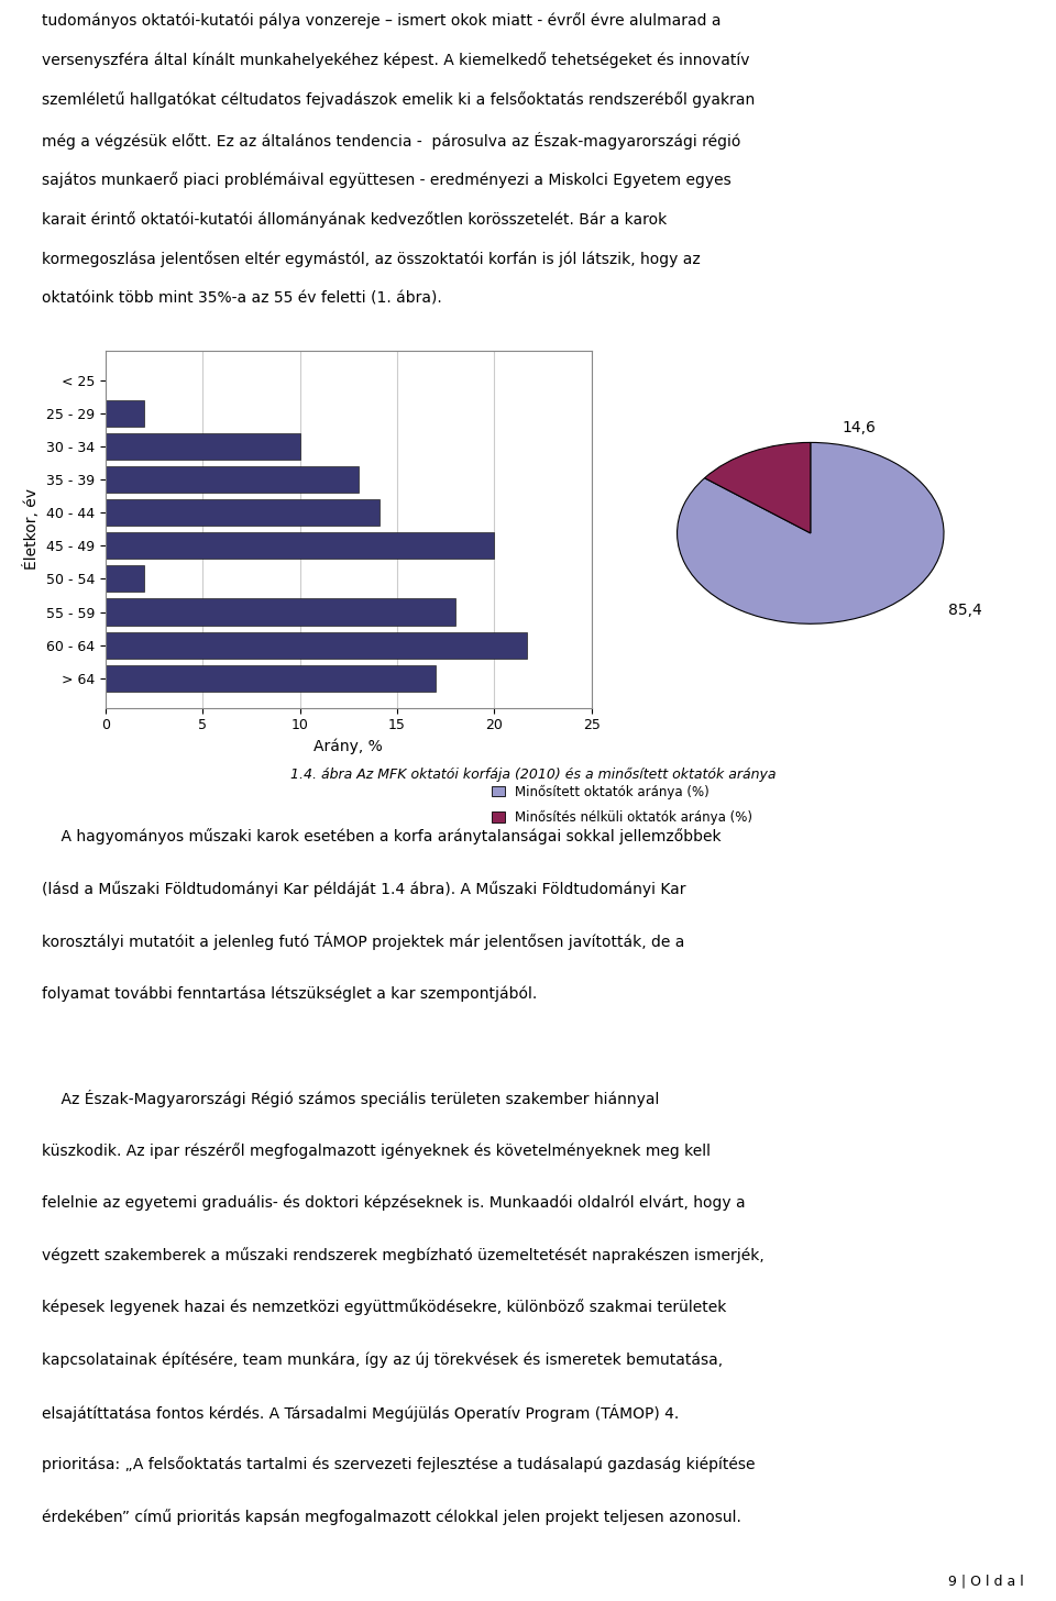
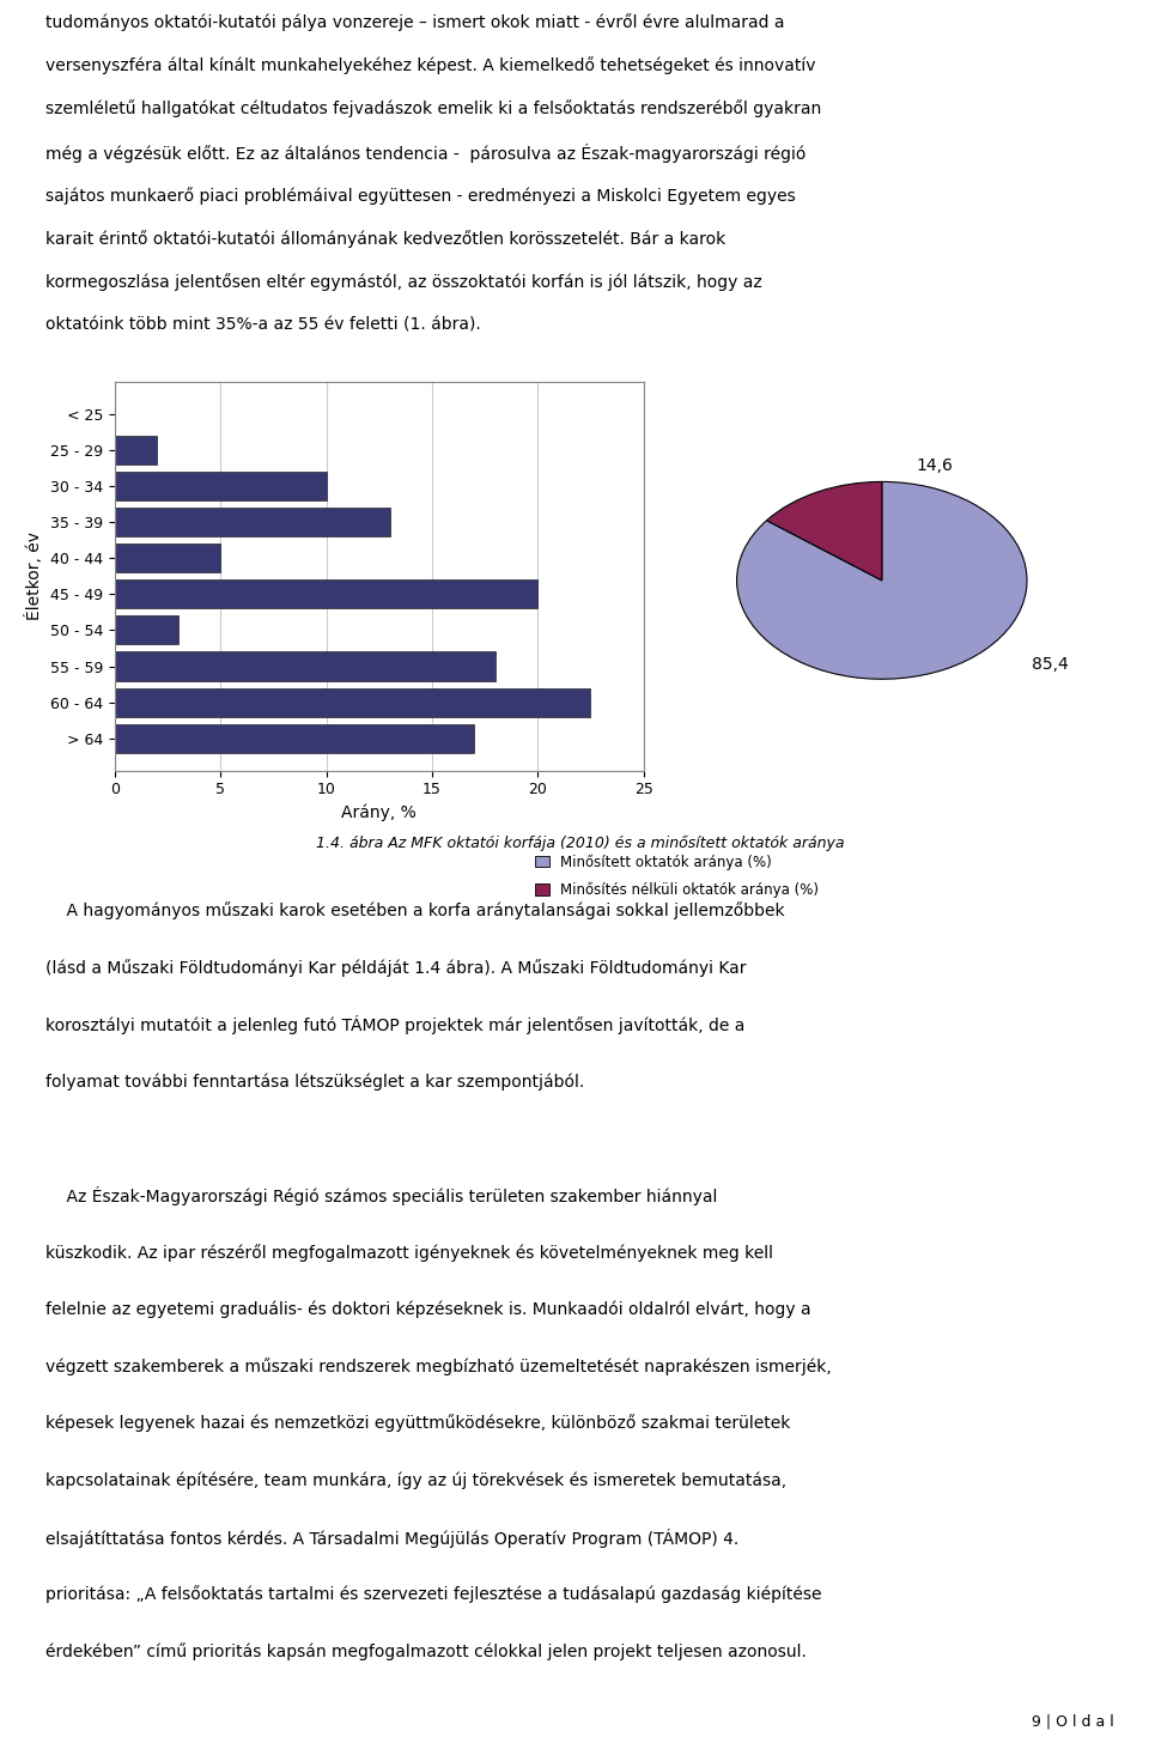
40 - 44: 14.1 -> 5.0
50 - 54: 2.0 -> 3.0
60 - 64: 21.7 -> 22.5
